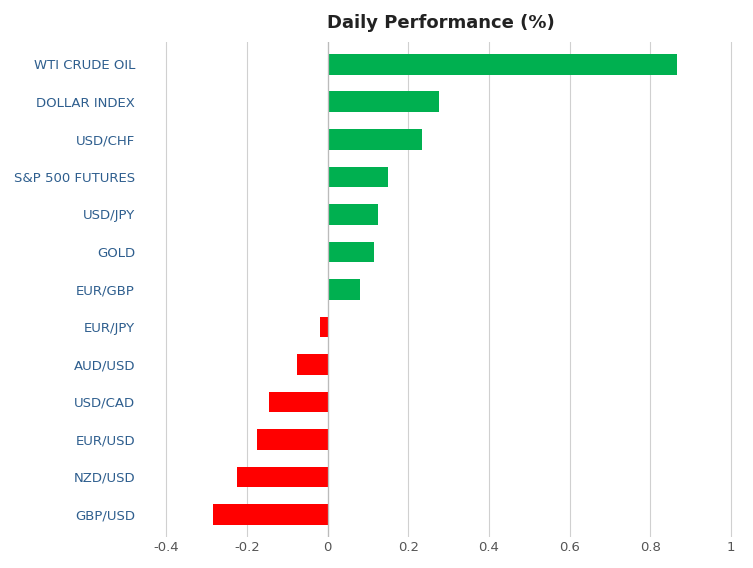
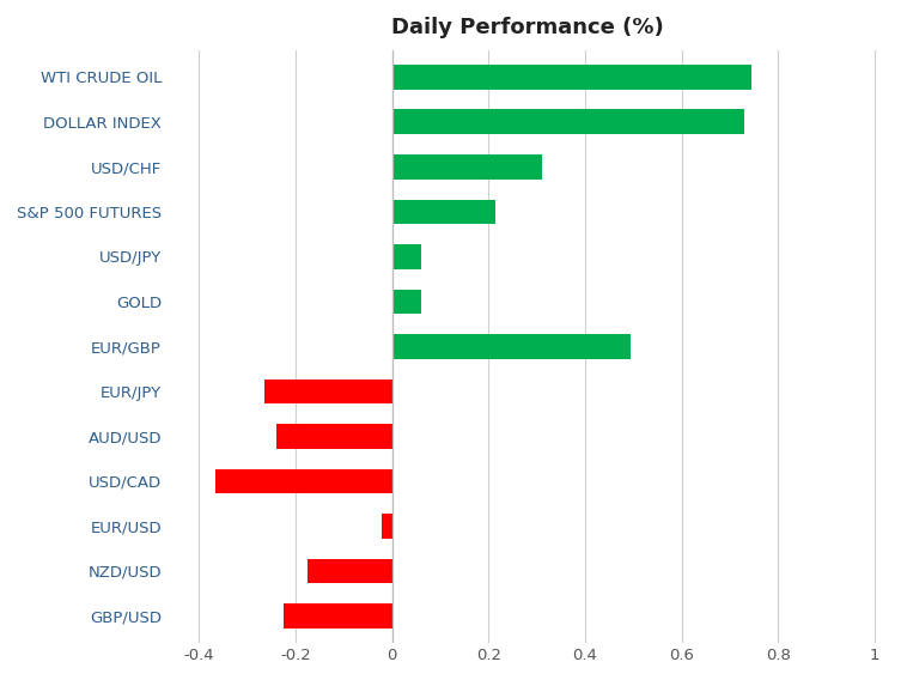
WTI CRUDE OIL: 0.865 -> 0.745
DOLLAR INDEX: 0.275 -> 0.730
USD/CHF: 0.235 -> 0.310
S&P 500 FUTURES: 0.150 -> 0.215
USD/JPY: 0.125 -> 0.060
GOLD: 0.115 -> 0.060
EUR/GBP: 0.080 -> 0.495
EUR/JPY: -0.018 -> -0.265
AUD/USD: -0.075 -> -0.240
USD/CAD: -0.145 -> -0.365
EUR/USD: -0.175 -> -0.020
NZD/USD: -0.225 -> -0.175
GBP/USD: -0.285 -> -0.225
